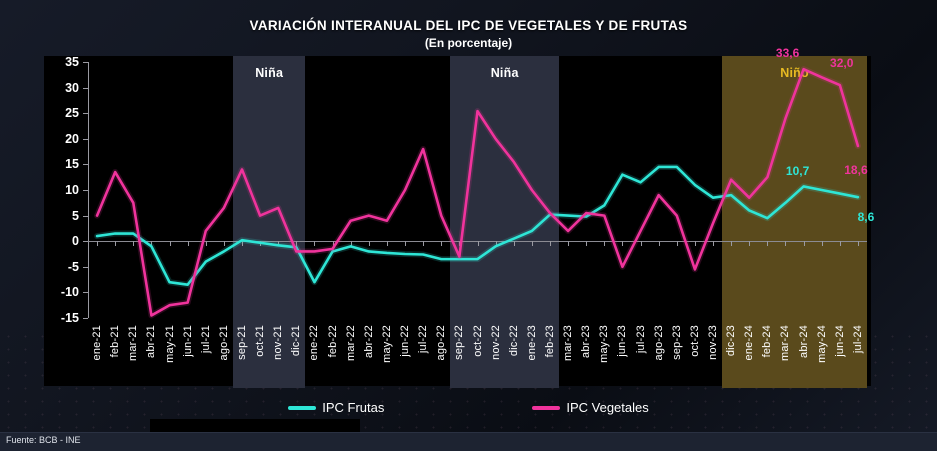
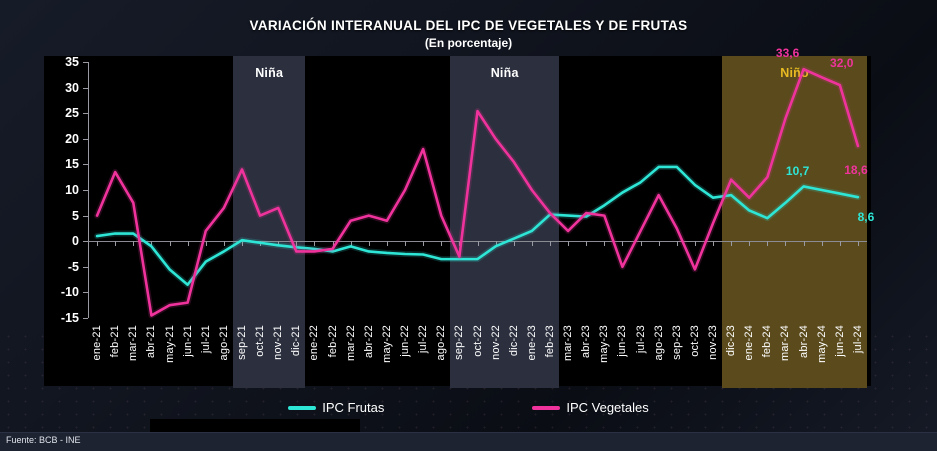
IPC Frutas/may-21: -8 -> -6
IPC Frutas/ene-22: -8 -> -2
IPC Frutas/jun-23: 13 -> 10
IPC Vegetales/sep-23: 5 -> 2
